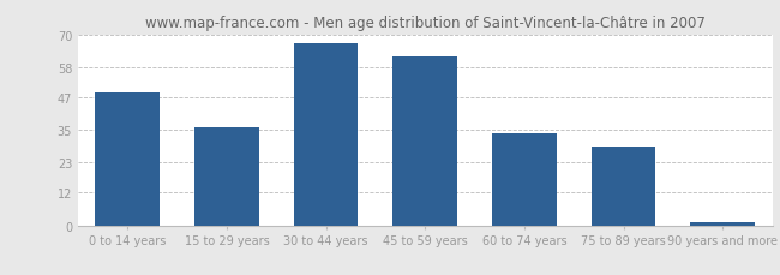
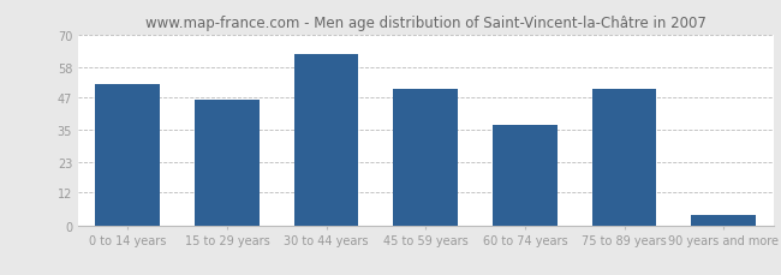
0 to 14 years: 49 -> 52
15 to 29 years: 36 -> 46
30 to 44 years: 67 -> 63
45 to 59 years: 62 -> 50
60 to 74 years: 34 -> 37
75 to 89 years: 29 -> 50
90 years and more: 1 -> 4
